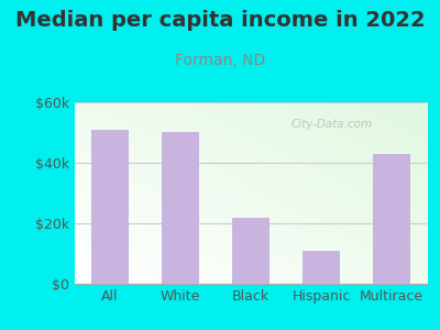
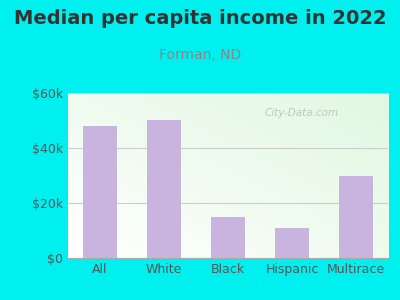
All: $51k -> $48k
Black: $22k -> $15k
Multirace: $43k -> $30k
